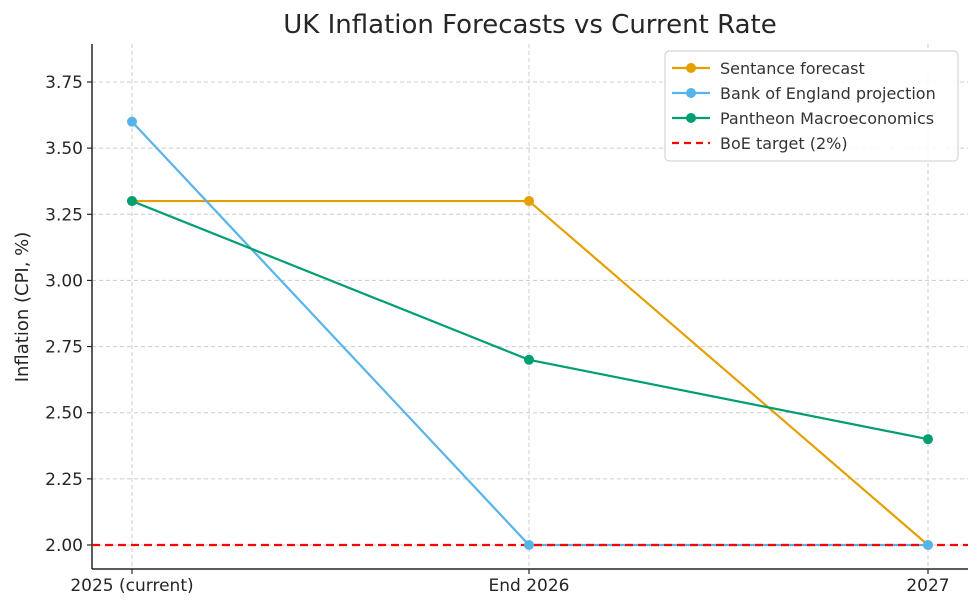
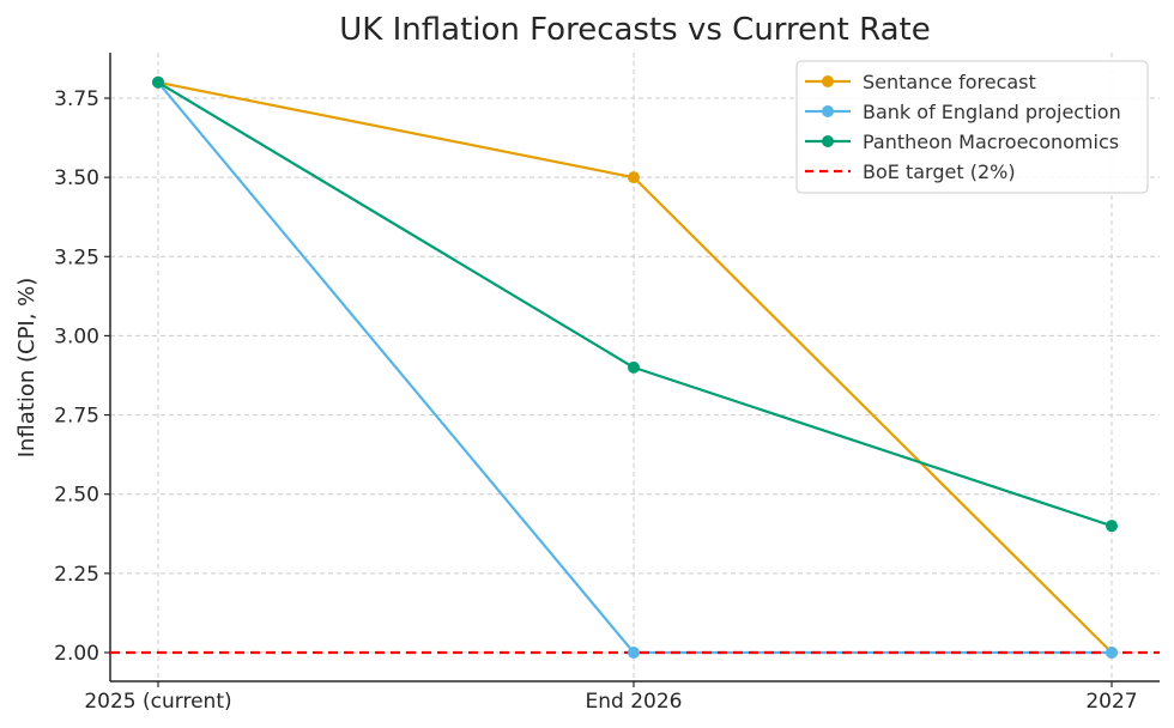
Sentance forecast/2025 (current): 3.3 -> 3.8
Bank of England projection/2025 (current): 3.6 -> 3.8
Pantheon Macroeconomics/2025 (current): 3.3 -> 3.8
Sentance forecast/End 2026: 3.3 -> 3.5
Pantheon Macroeconomics/End 2026: 2.7 -> 2.9
